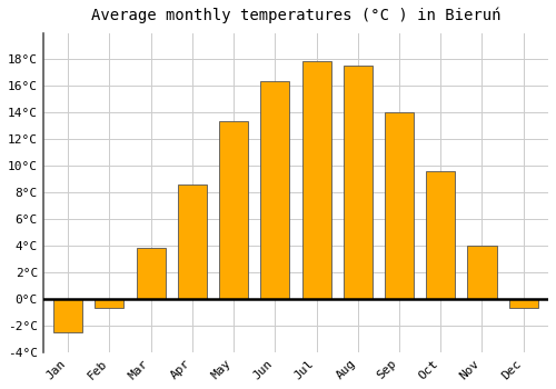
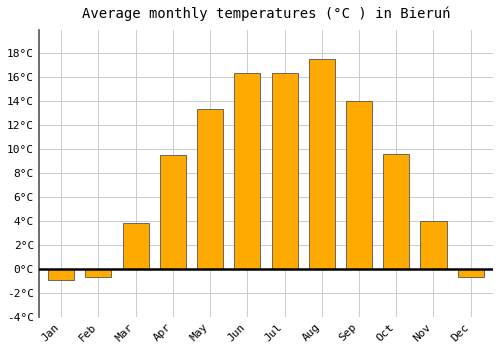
Jan: -2.5°C -> -0.9°C
Apr: 8.6°C -> 9.5°C
Jul: 17.9°C -> 16.4°C
